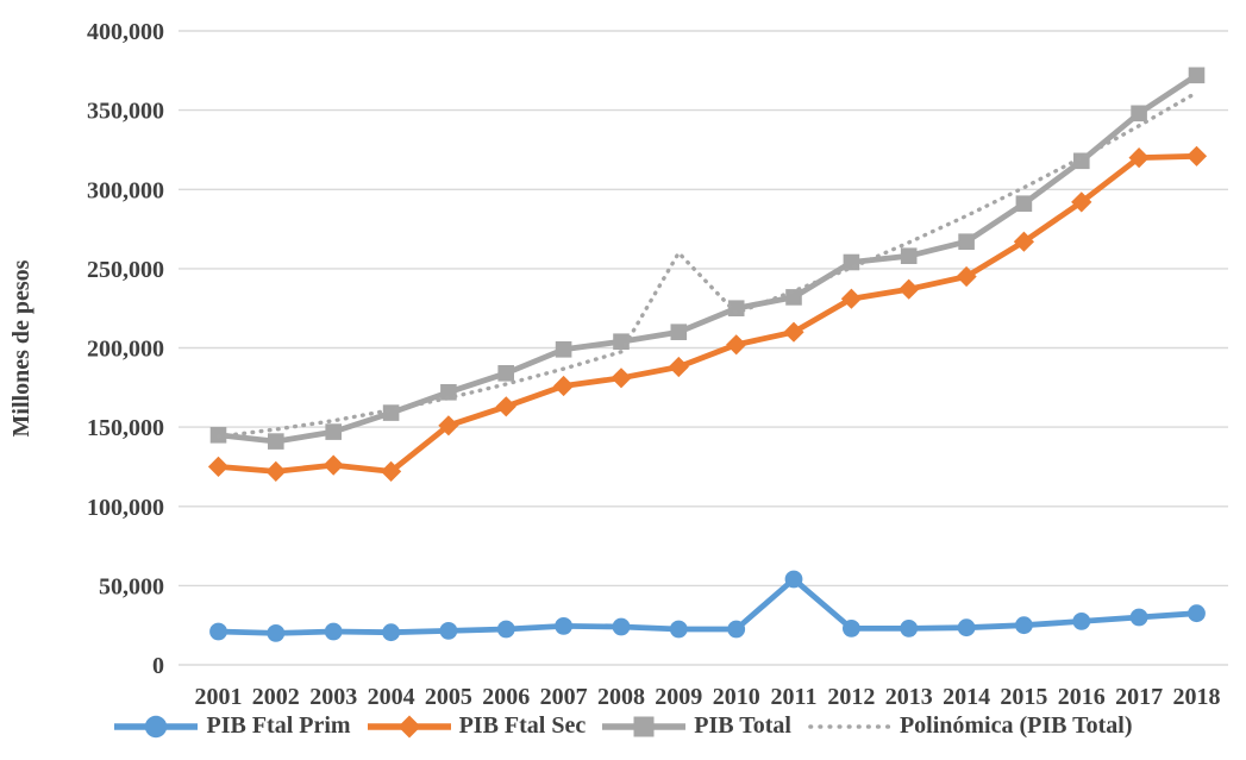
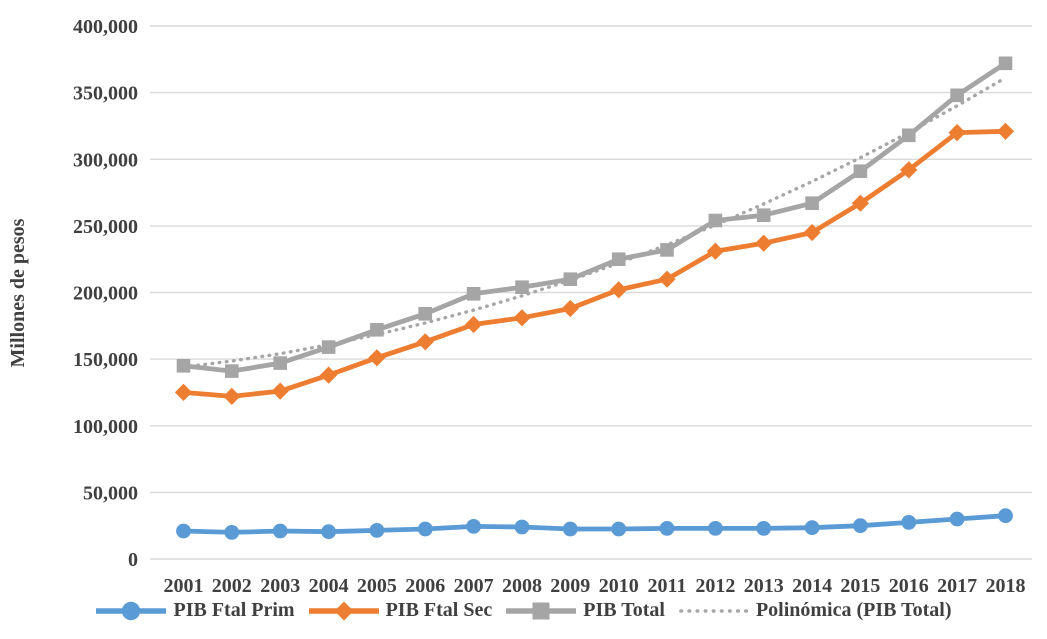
PIB Ftal Sec/2004: 122000 -> 138000
Polinómica (PIB Total)/2009: 260000 -> 209000
PIB Ftal Prim/2011: 54000 -> 23000
